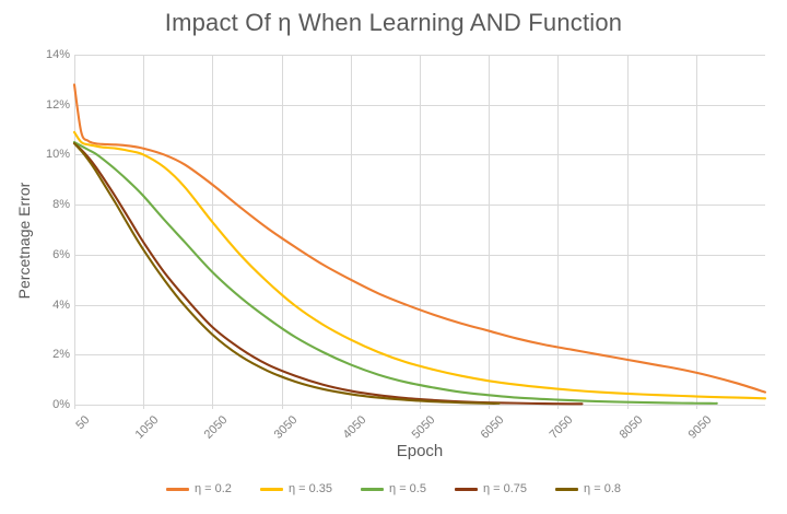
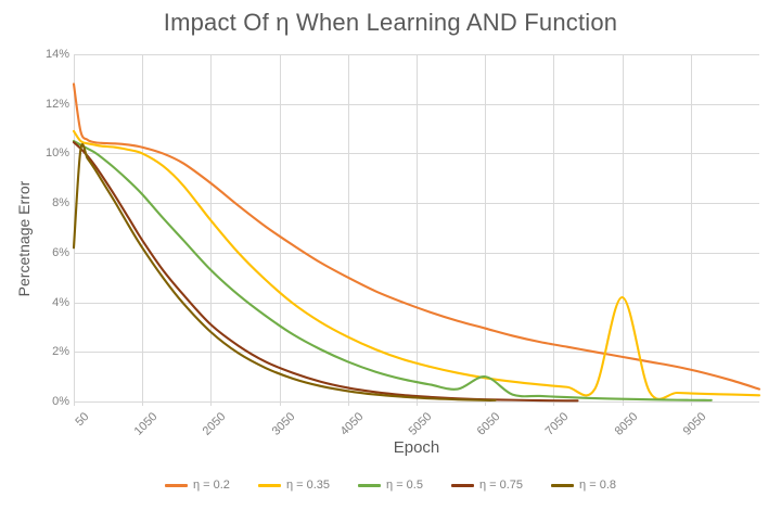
η = 0.8/50: 10.4% -> 6.2%
η = 0.5/6050: 0.4% -> 1.0%
η = 0.35/8050: 0.4% -> 4.2%
